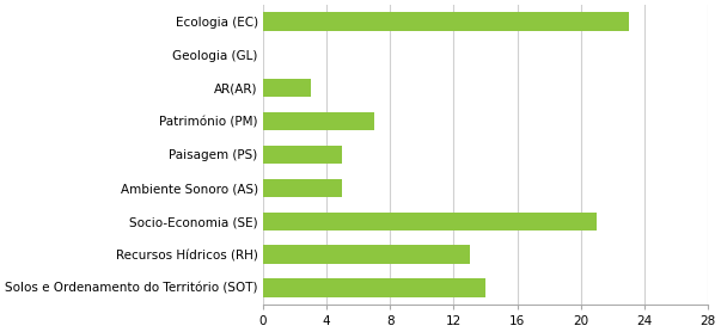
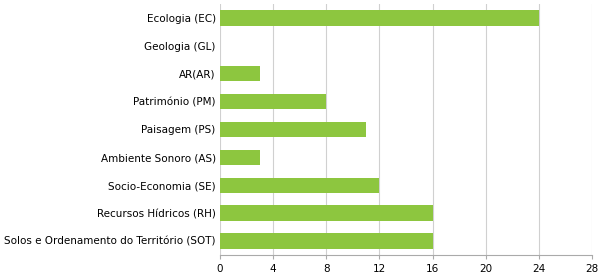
Ecologia (EC): 23 -> 24
Património (PM): 7 -> 8
Paisagem (PS): 5 -> 11
Ambiente Sonoro (AS): 5 -> 3
Socio-Economia (SE): 21 -> 12
Recursos Hídricos (RH): 13 -> 16
Solos e Ordenamento do Território (SOT): 14 -> 16
